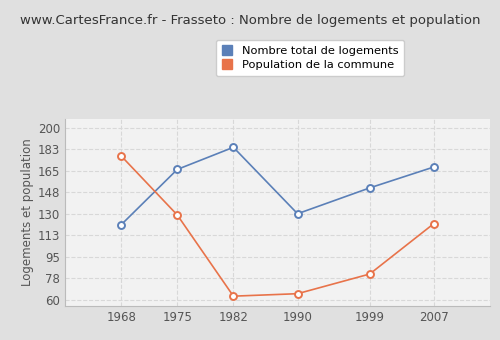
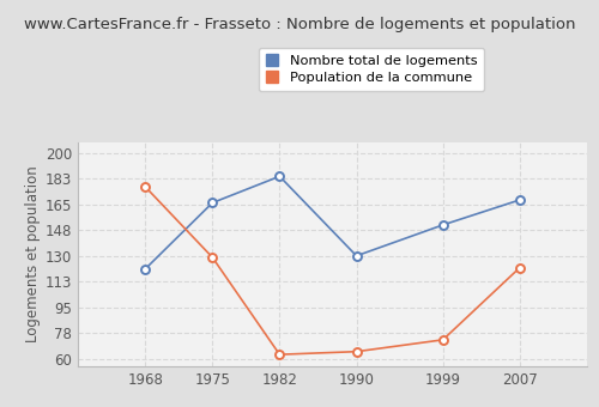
Population de la commune/1999: 81 -> 73
